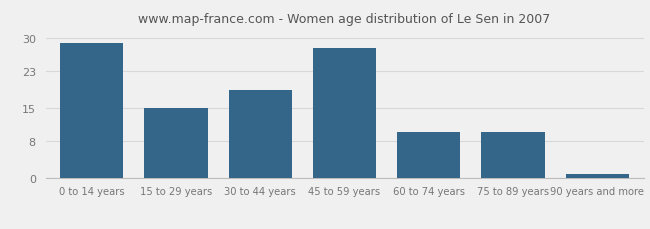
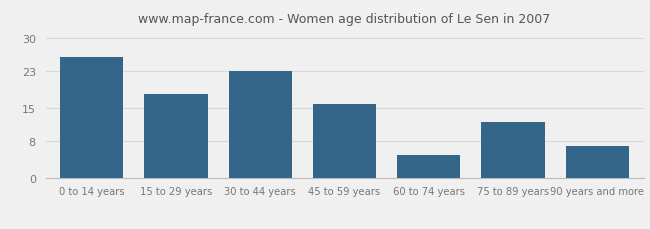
0 to 14 years: 29 -> 26
15 to 29 years: 15 -> 18
30 to 44 years: 19 -> 23
45 to 59 years: 28 -> 16
60 to 74 years: 10 -> 5
75 to 89 years: 10 -> 12
90 years and more: 1 -> 7
